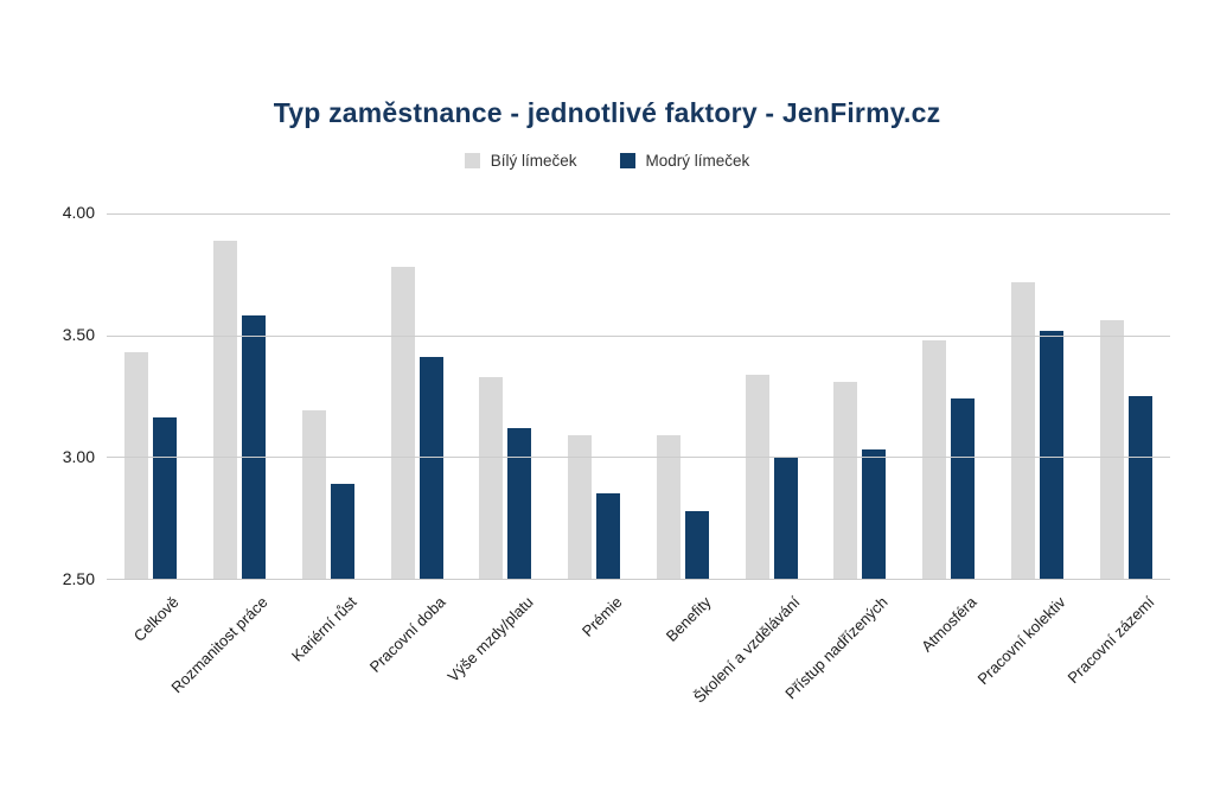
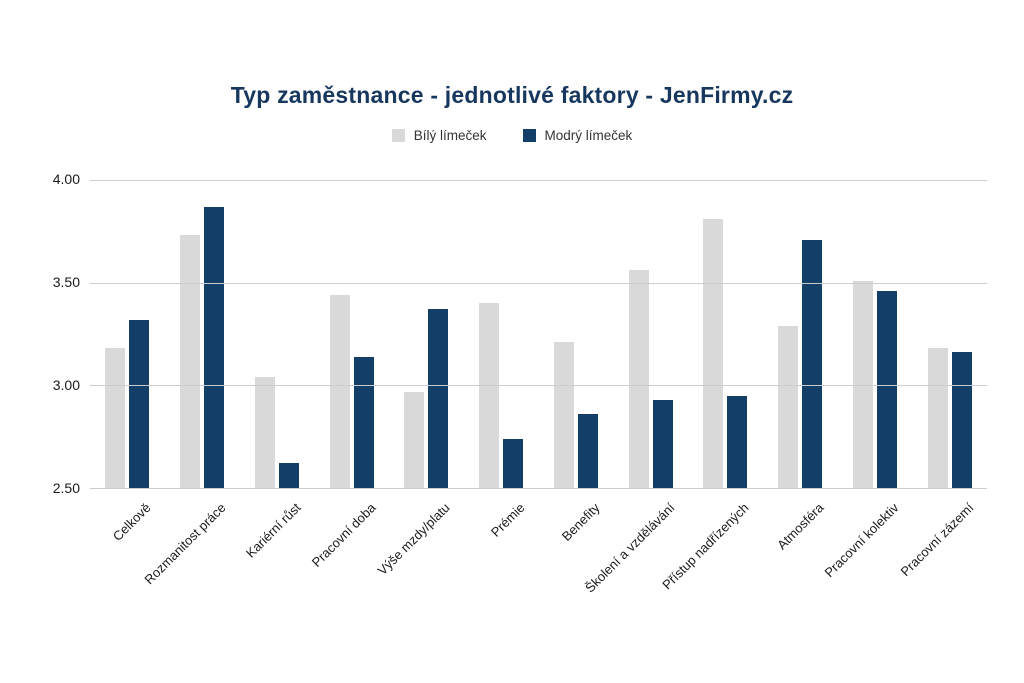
Bílý límeček/Celkově: 3.43 -> 3.18
Modrý límeček/Celkově: 3.16 -> 3.32
Bílý límeček/Rozmanitost práce: 3.89 -> 3.73
Modrý límeček/Rozmanitost práce: 3.58 -> 3.87
Bílý límeček/Kariérní růst: 3.19 -> 3.04
Modrý límeček/Kariérní růst: 2.89 -> 2.62
Bílý límeček/Pracovní doba: 3.78 -> 3.44
Modrý límeček/Pracovní doba: 3.41 -> 3.14
Bílý límeček/Výše mzdy/platu: 3.33 -> 2.97
Modrý límeček/Výše mzdy/platu: 3.12 -> 3.37
Bílý límeček/Prémie: 3.09 -> 3.40
Modrý límeček/Prémie: 2.85 -> 2.74
Bílý límeček/Benefity: 3.09 -> 3.21
Modrý límeček/Benefity: 2.78 -> 2.86
Bílý límeček/Školení a vzdělávání: 3.34 -> 3.56
Modrý límeček/Školení a vzdělávání: 3.00 -> 2.93
Bílý límeček/Přístup nadřízených: 3.31 -> 3.81
Modrý límeček/Přístup nadřízených: 3.03 -> 2.95
Bílý límeček/Atmosféra: 3.48 -> 3.29
Modrý límeček/Atmosféra: 3.24 -> 3.71
Bílý límeček/Pracovní kolektiv: 3.72 -> 3.51
Modrý límeček/Pracovní kolektiv: 3.52 -> 3.46
Bílý límeček/Pracovní zázemí: 3.56 -> 3.18
Modrý límeček/Pracovní zázemí: 3.25 -> 3.16
